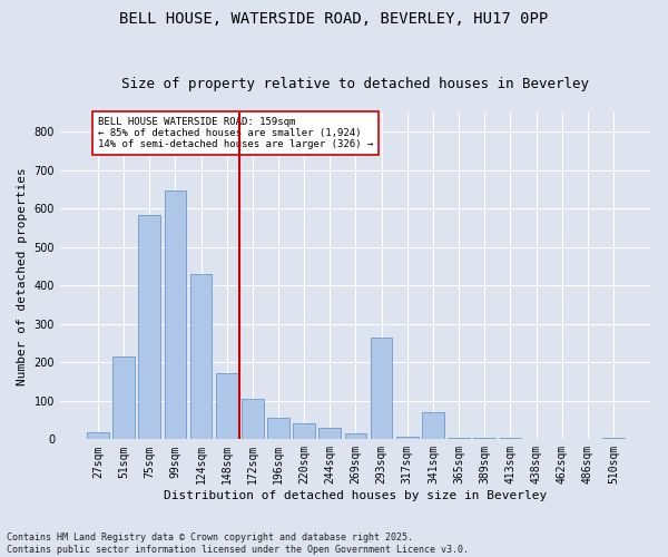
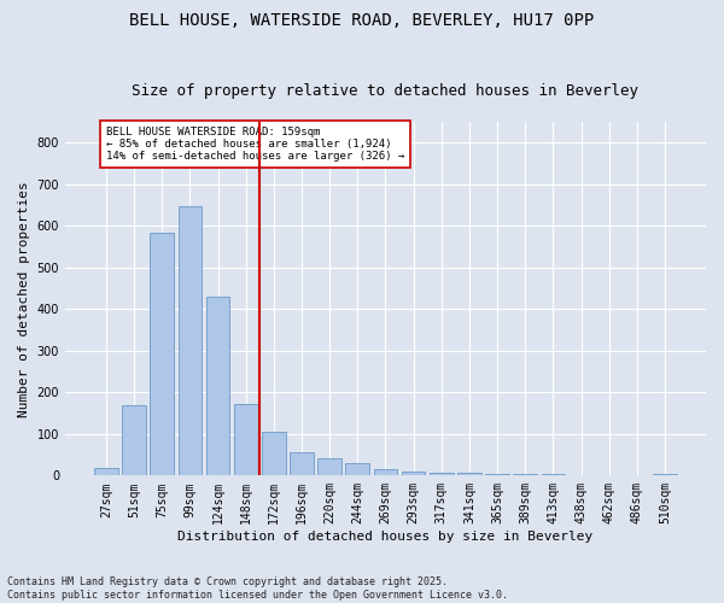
51sqm: 215 -> 168
293sqm: 265 -> 10
341sqm: 70 -> 7
